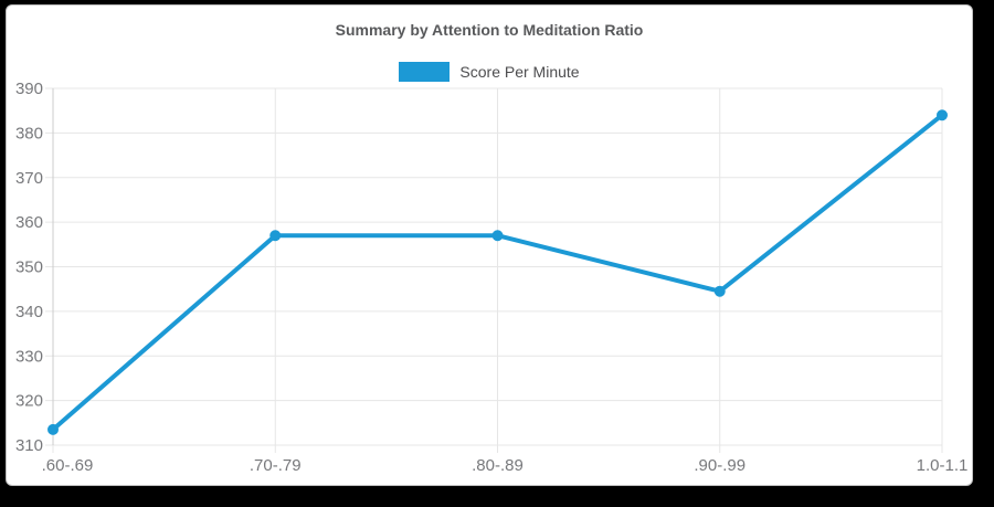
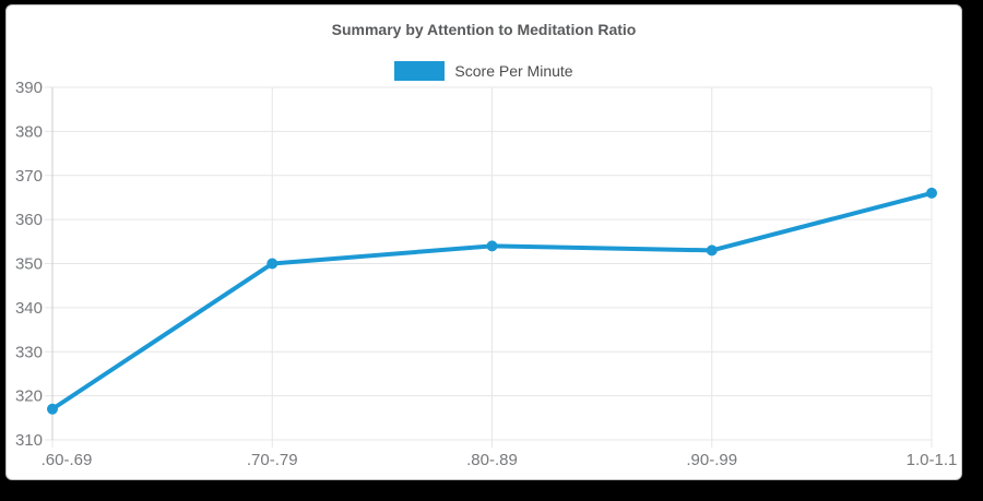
.60-.69: 314 -> 317
.70-.79: 357 -> 350
.80-.89: 357 -> 354
.90-.99: 344 -> 353
1.0-1.1: 384 -> 366
